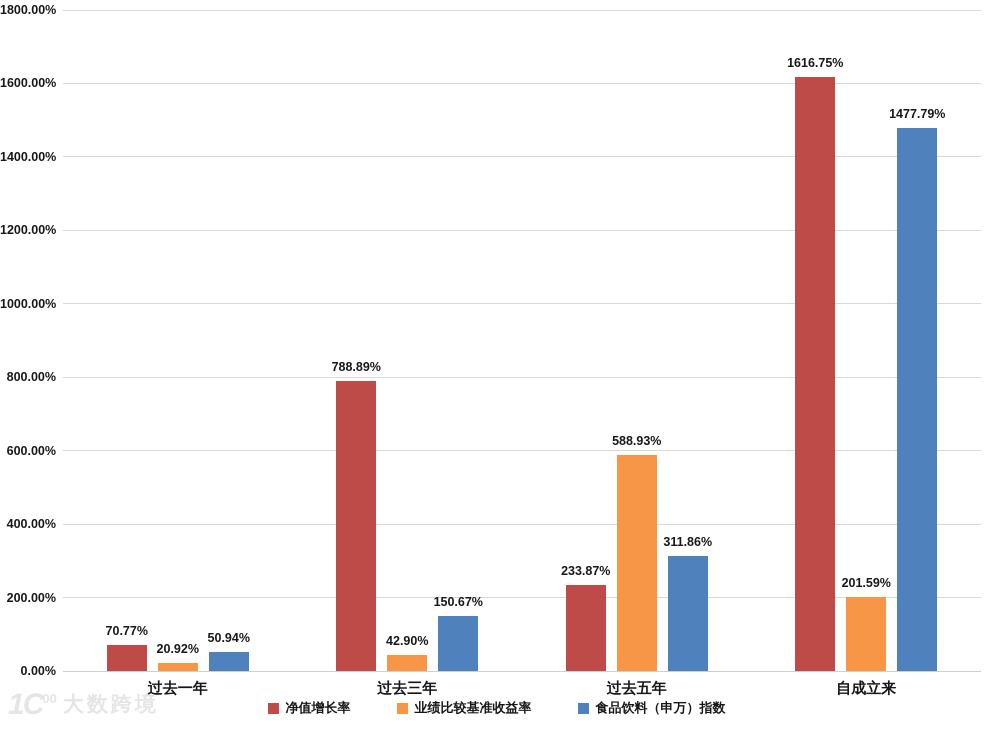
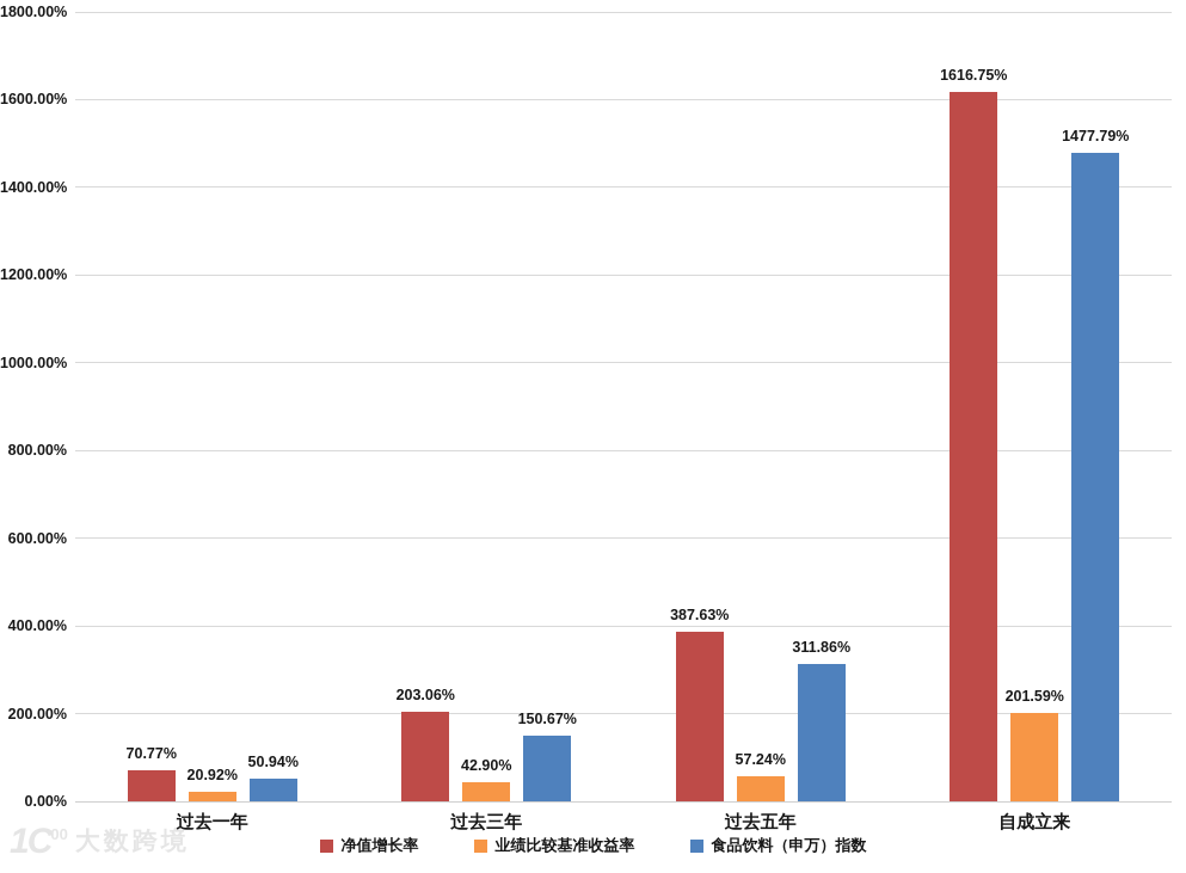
净值增长率/过去三年: 788.89% -> 203.06%
净值增长率/过去五年: 233.87% -> 387.63%
业绩比较基准收益率/过去五年: 588.93% -> 57.24%
